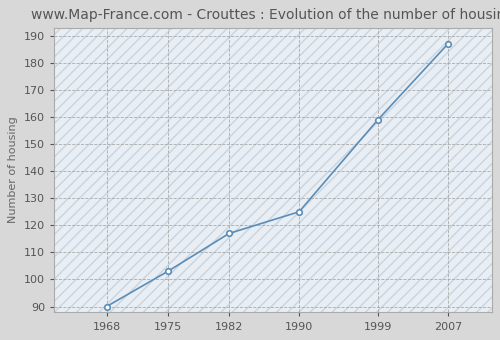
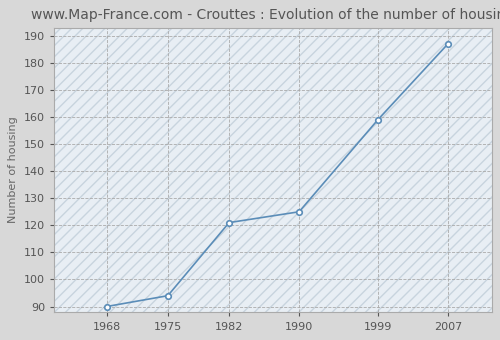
1975: 103 -> 94
1982: 117 -> 121
